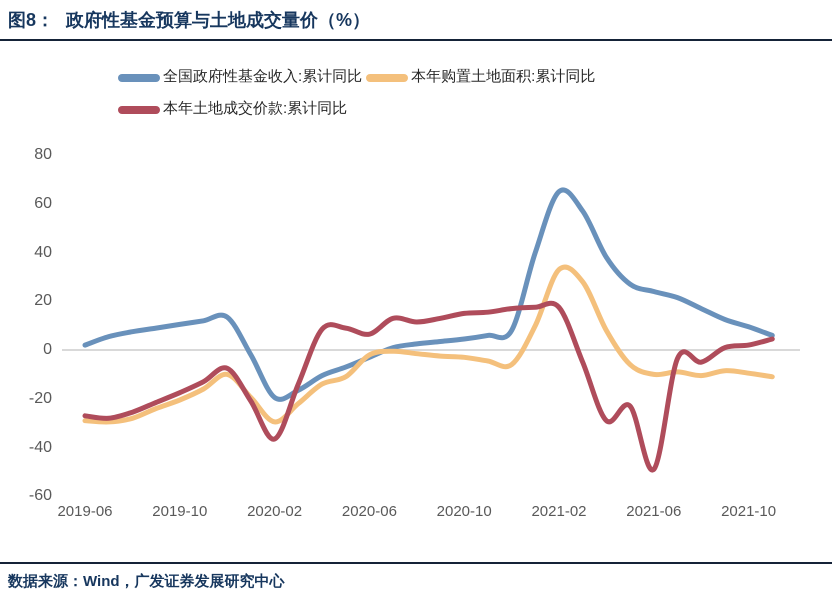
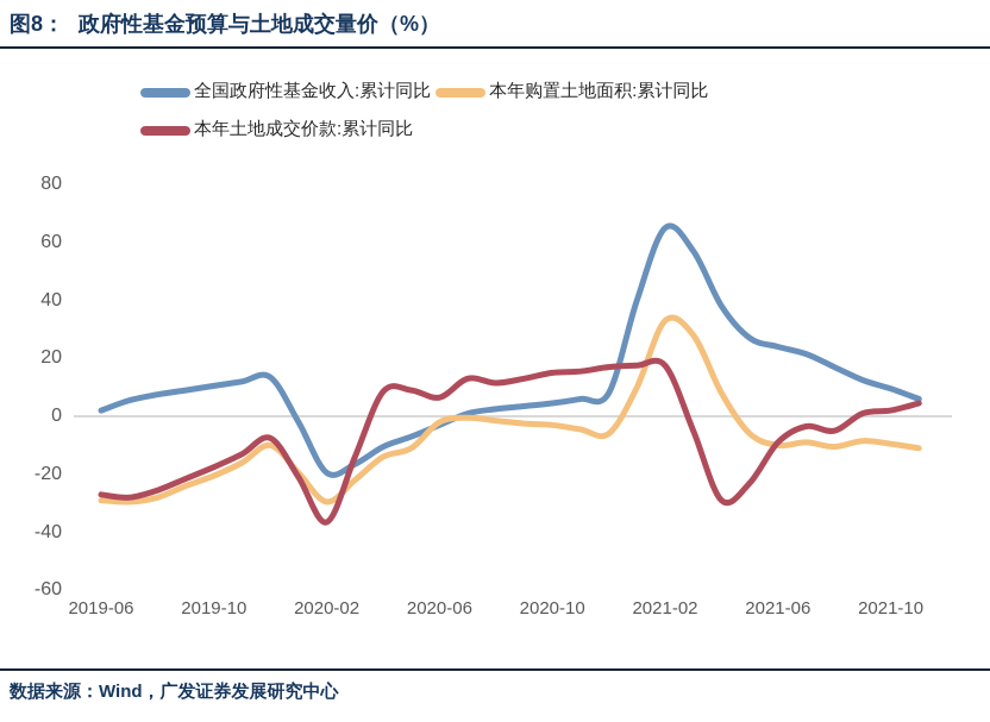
本年土地成交价款:累计同比/2021-06: -49 -> -9
